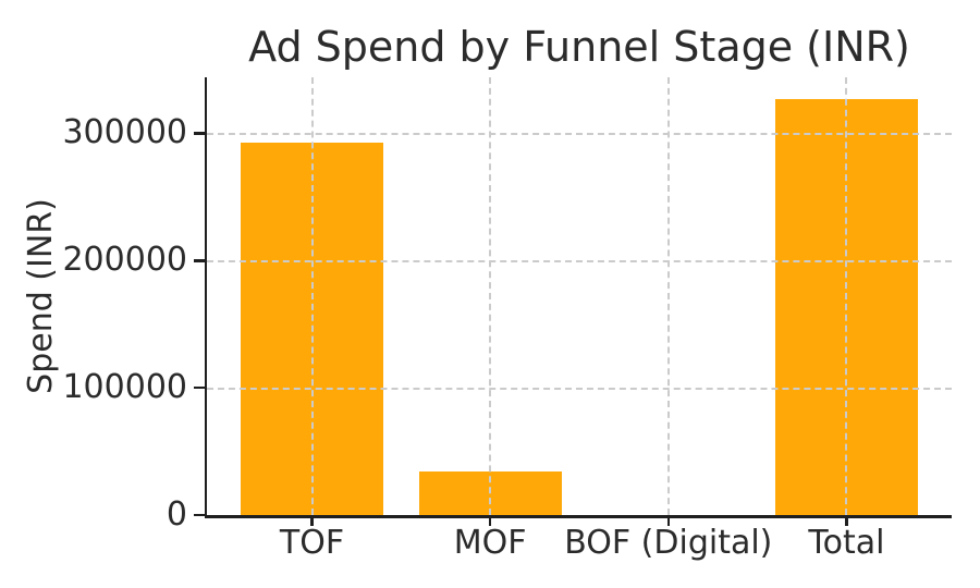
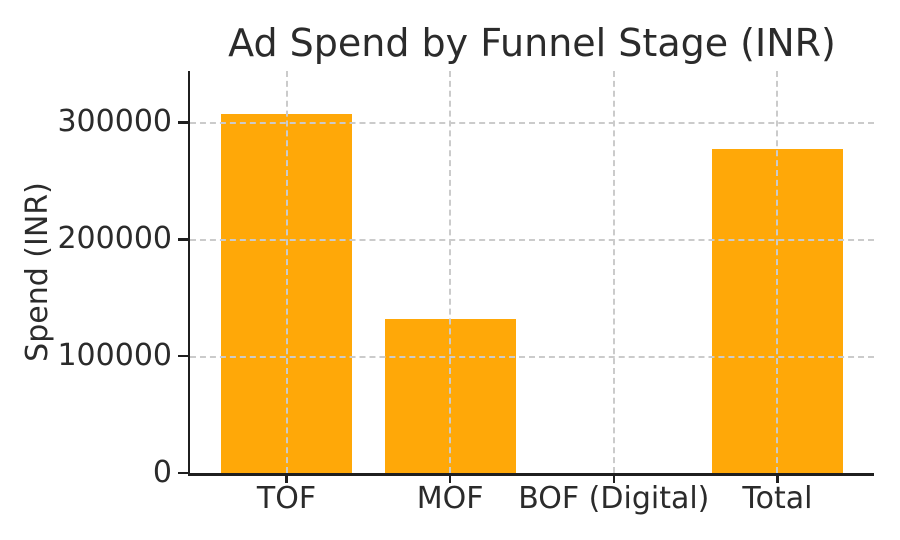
TOF: 293000 -> 307000
MOF: 34000 -> 132000
Total: 327000 -> 277000
